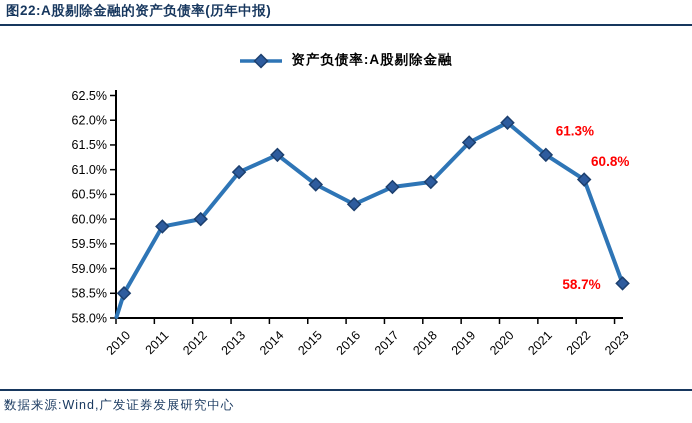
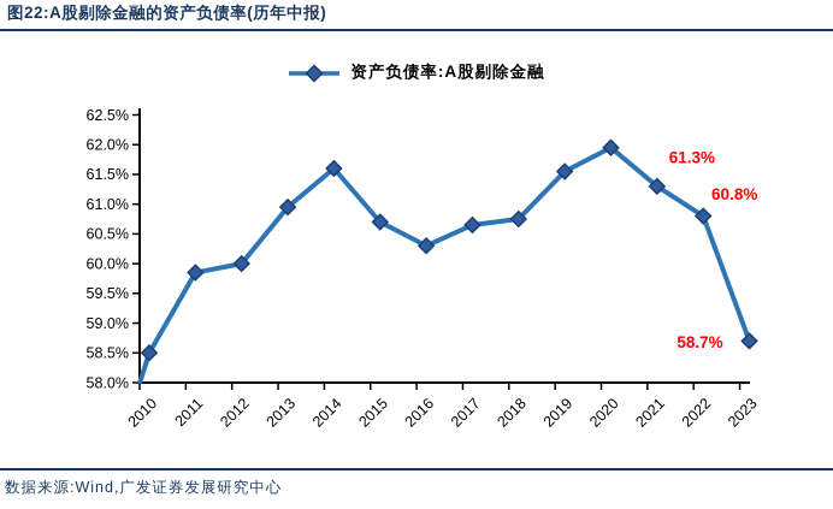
2014: 61.3% -> 61.6%
